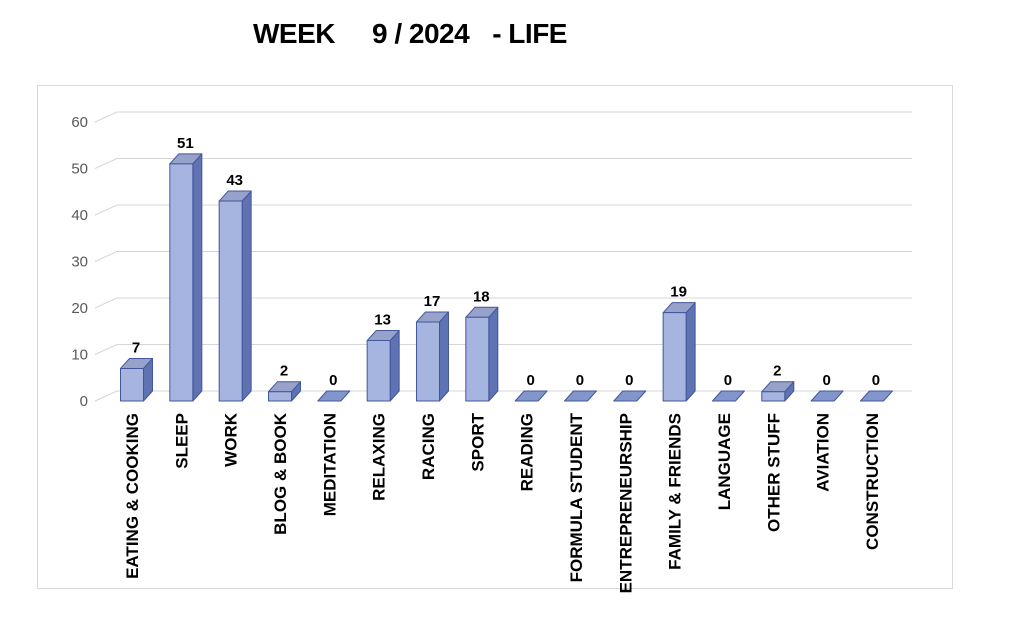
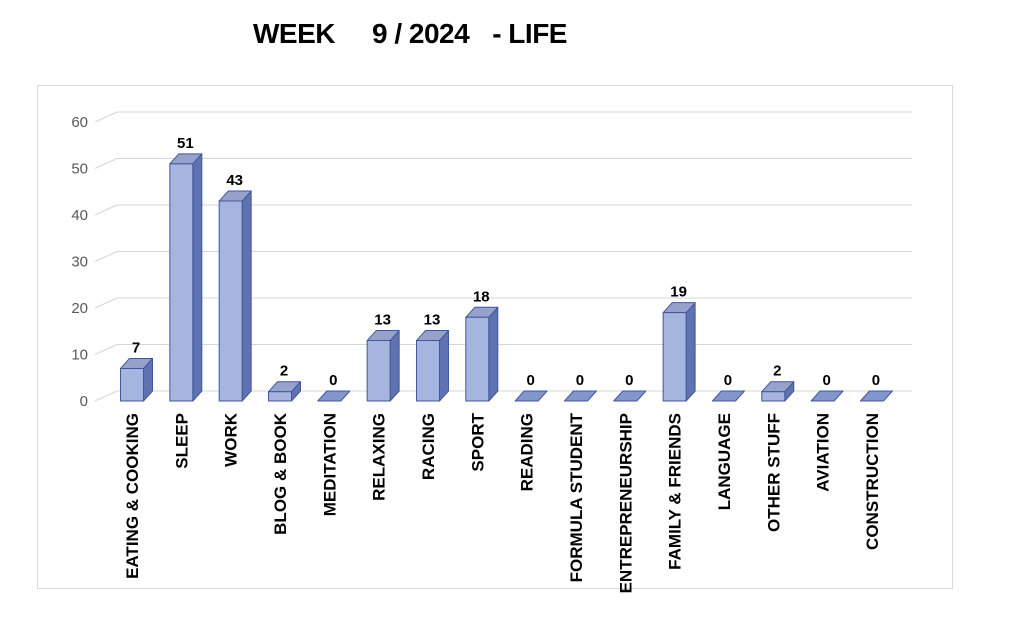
RACING: 17 -> 13
